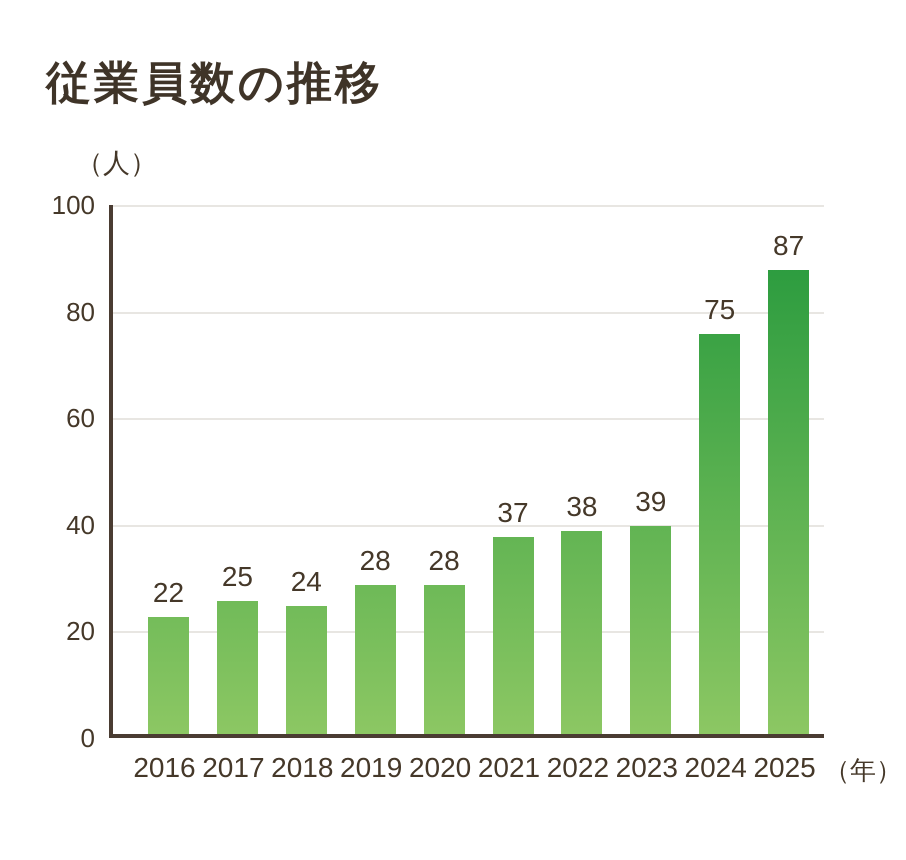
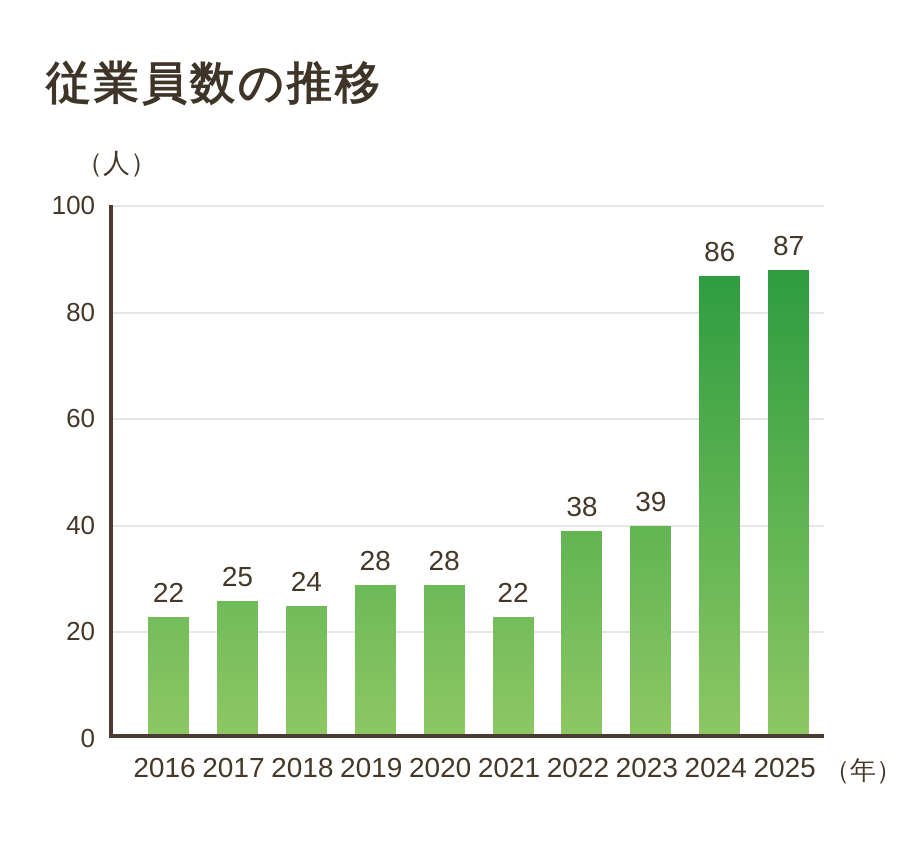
2021: 37 -> 22
2024: 75 -> 86
